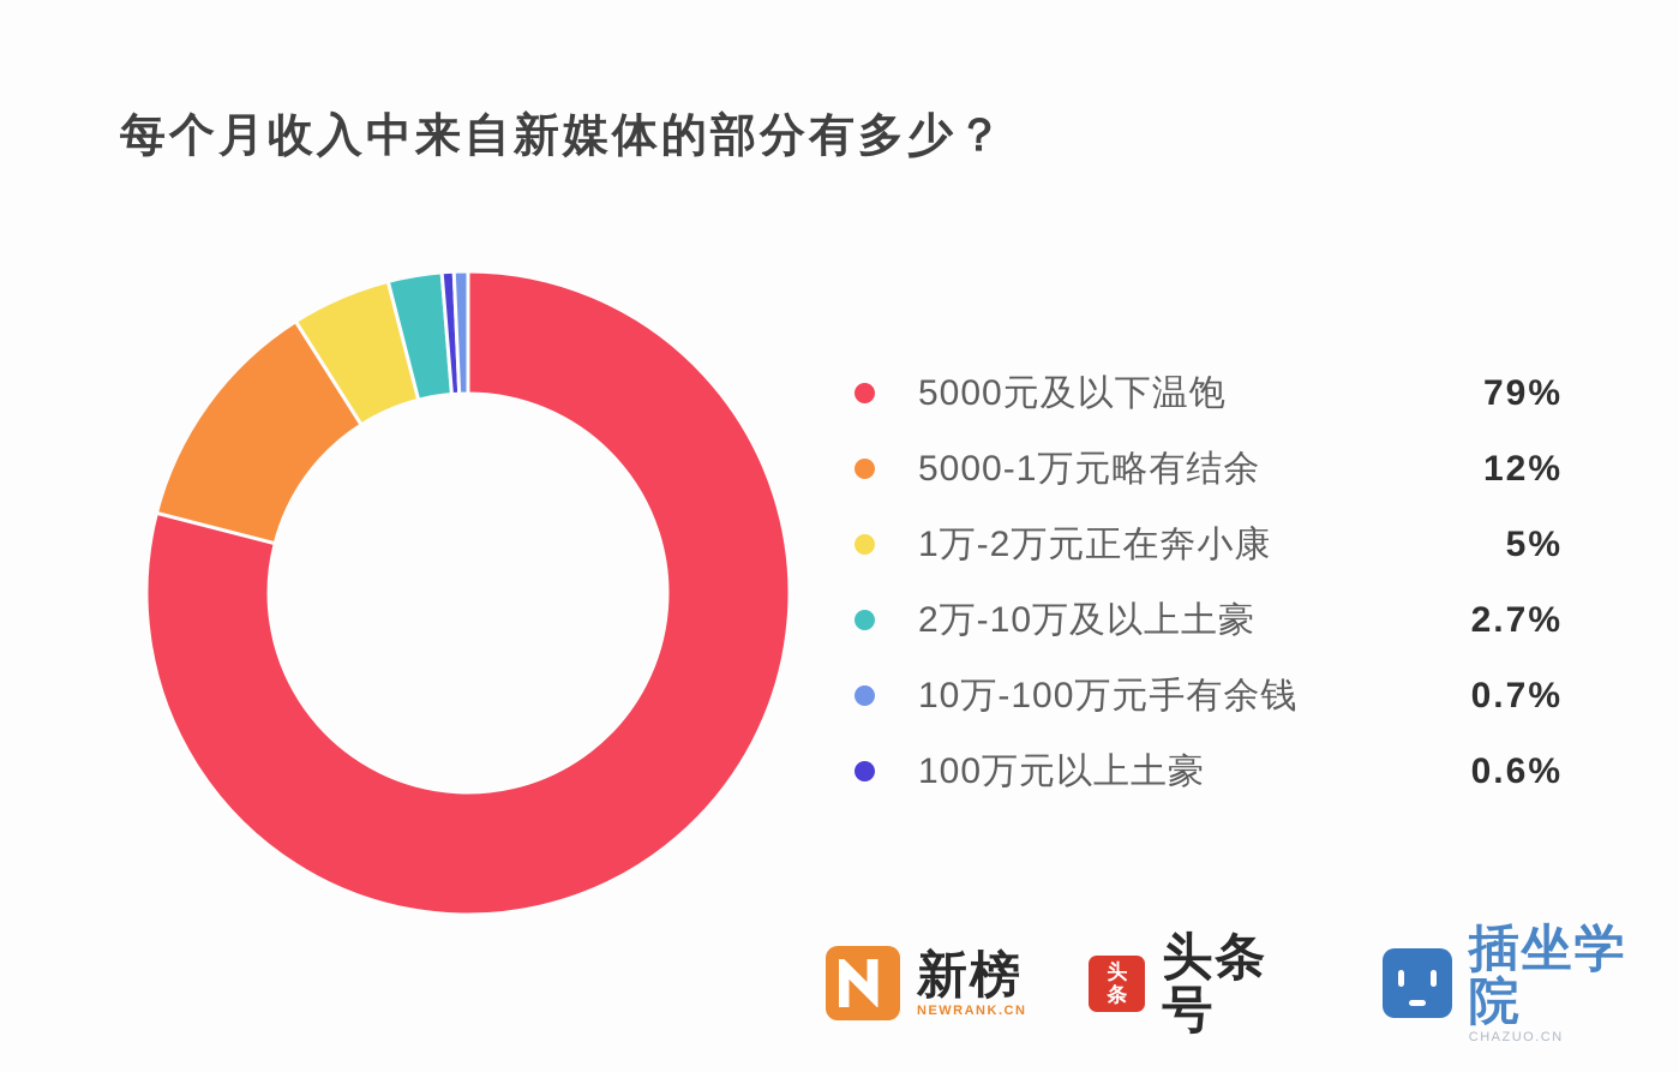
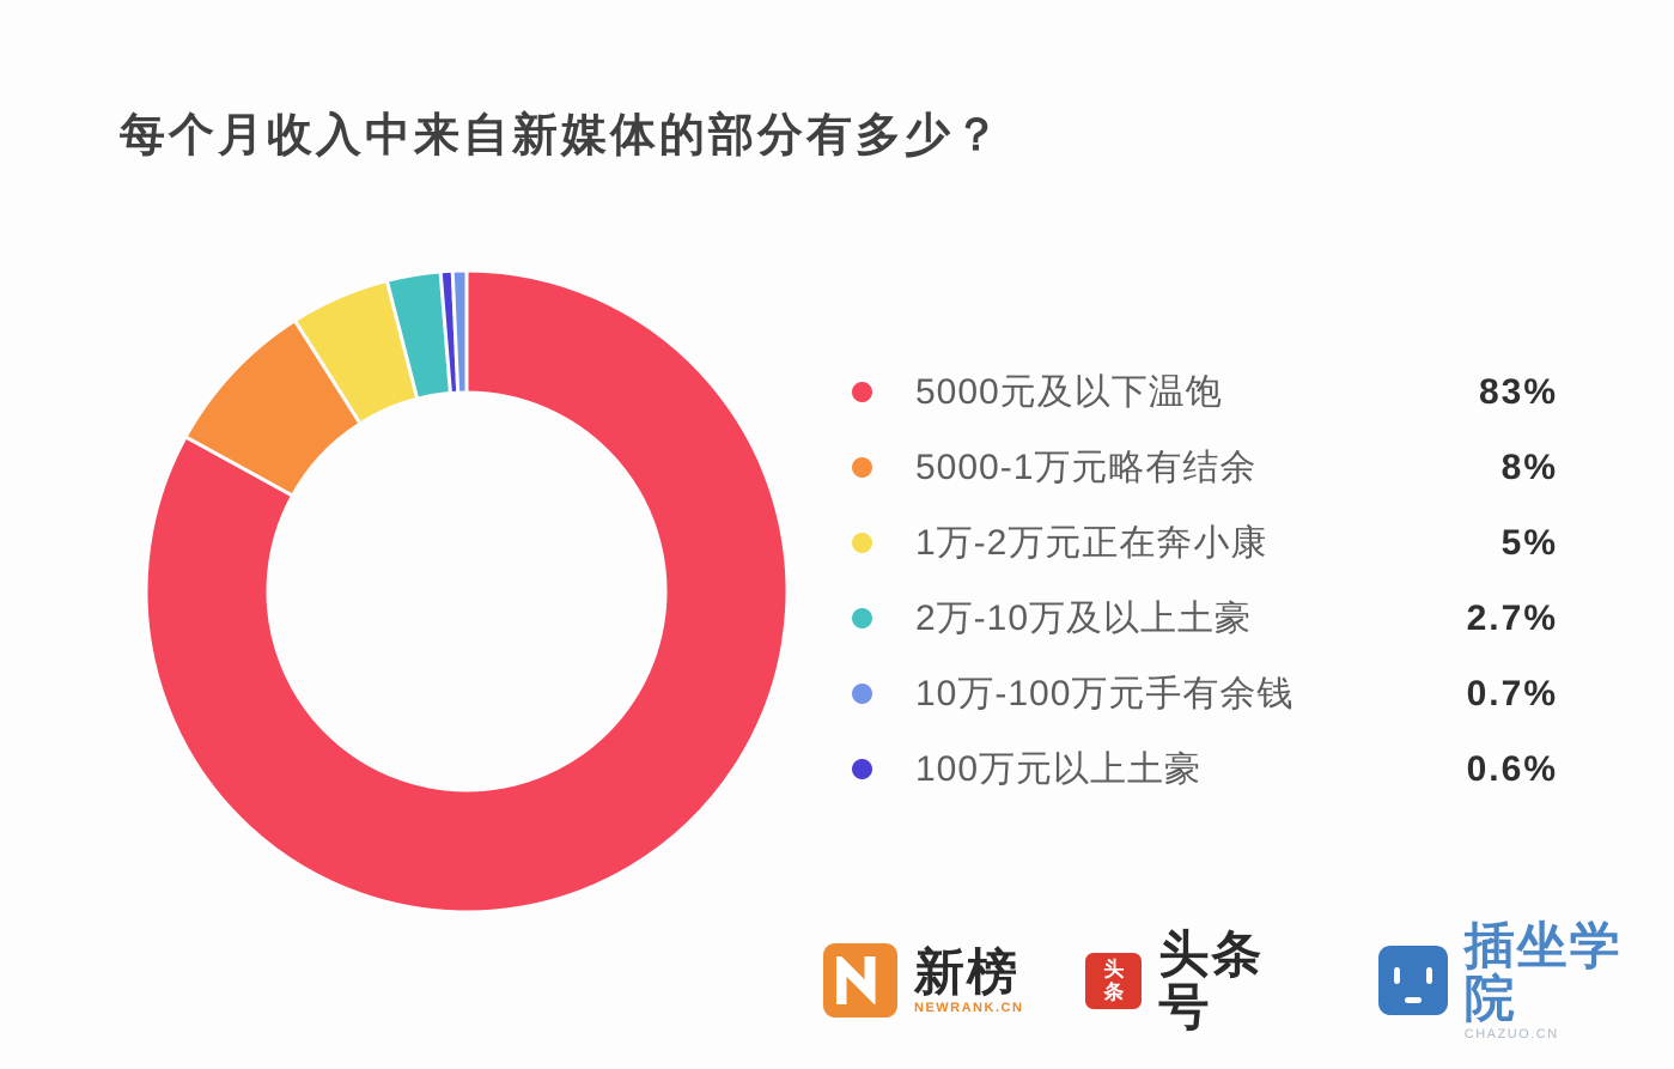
5000元及以下温饱: 79% -> 83%
5000-1万元略有结余: 12% -> 8%
